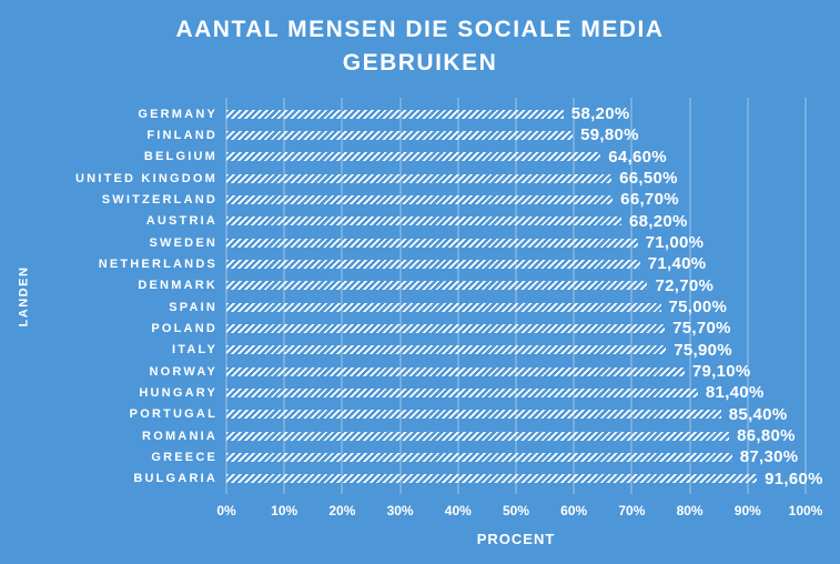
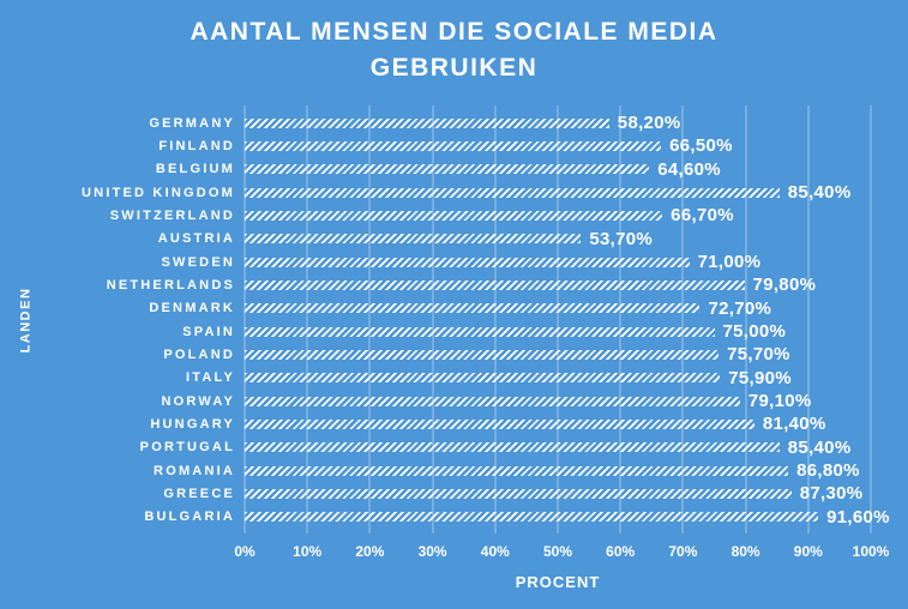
FINLAND: 59,80% -> 66,50%
UNITED KINGDOM: 66,50% -> 85,40%
AUSTRIA: 68,20% -> 53,70%
NETHERLANDS: 71,40% -> 79,80%
